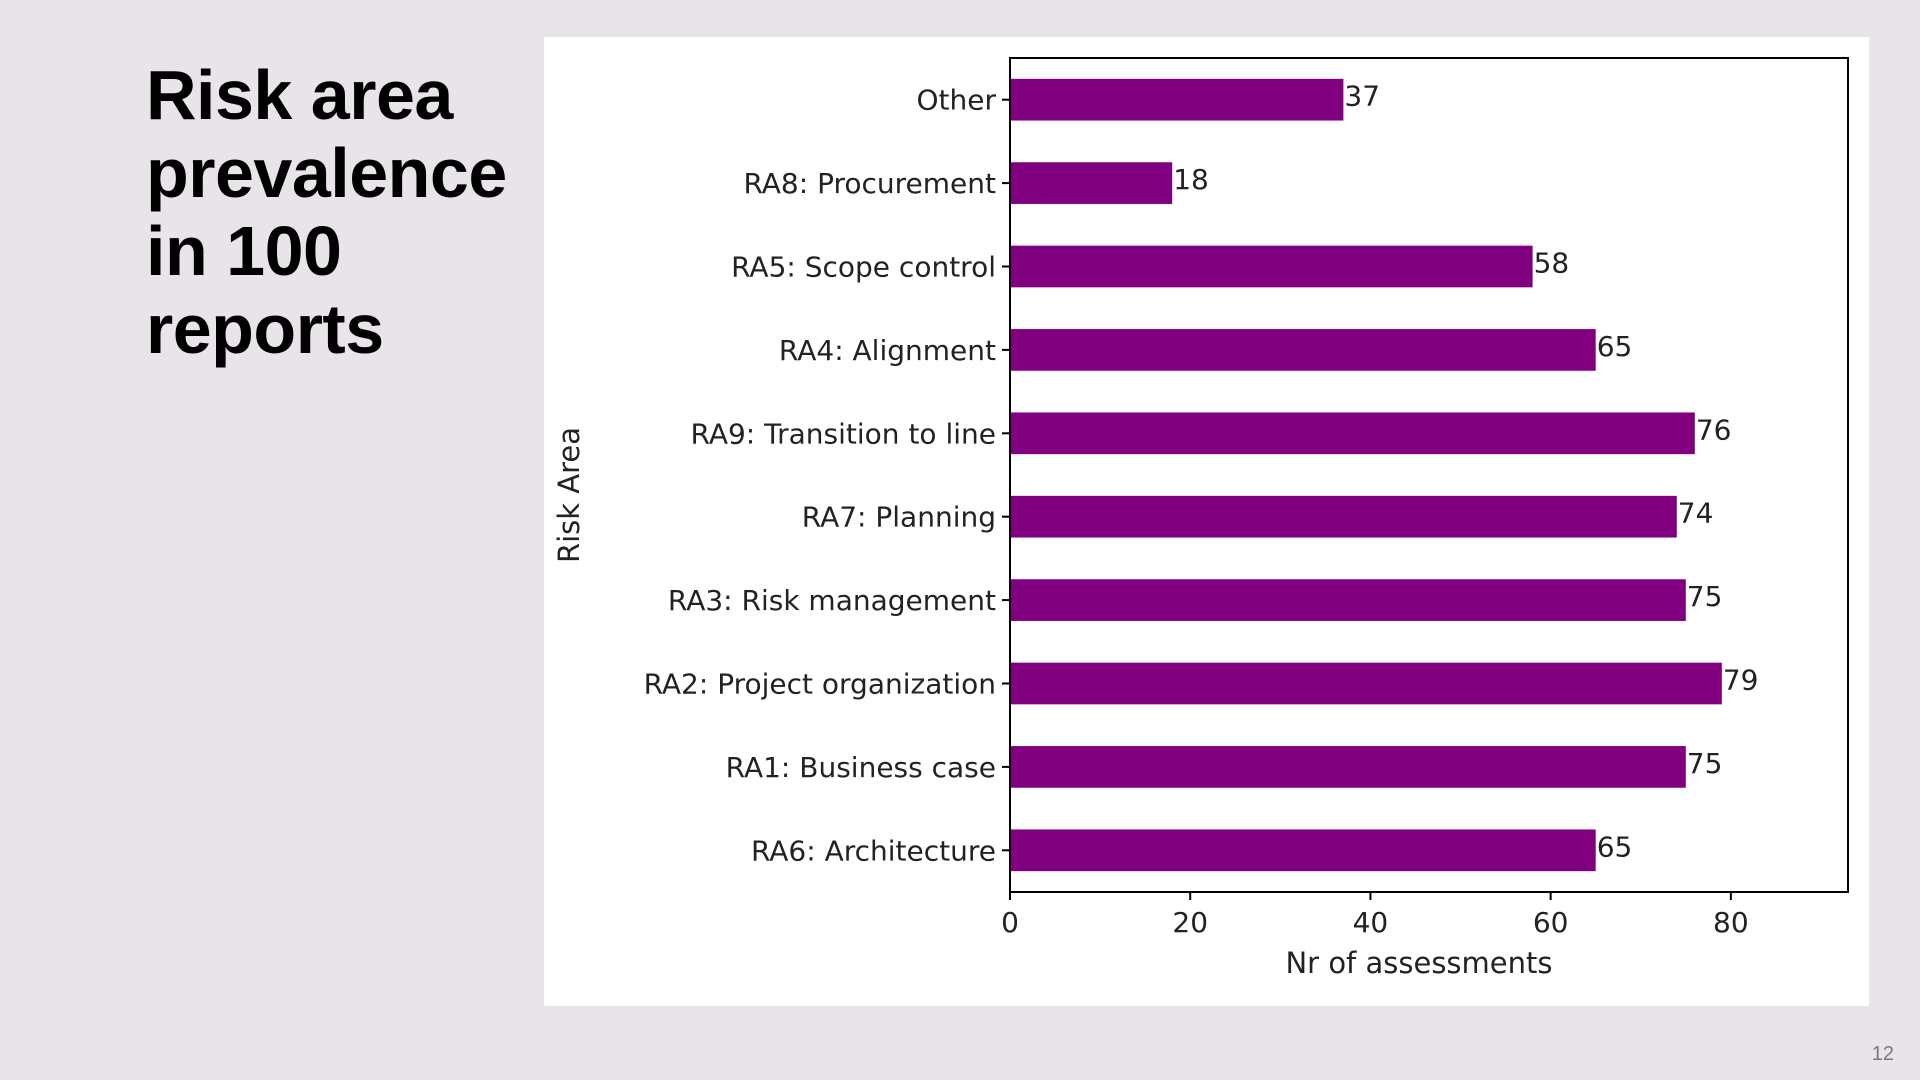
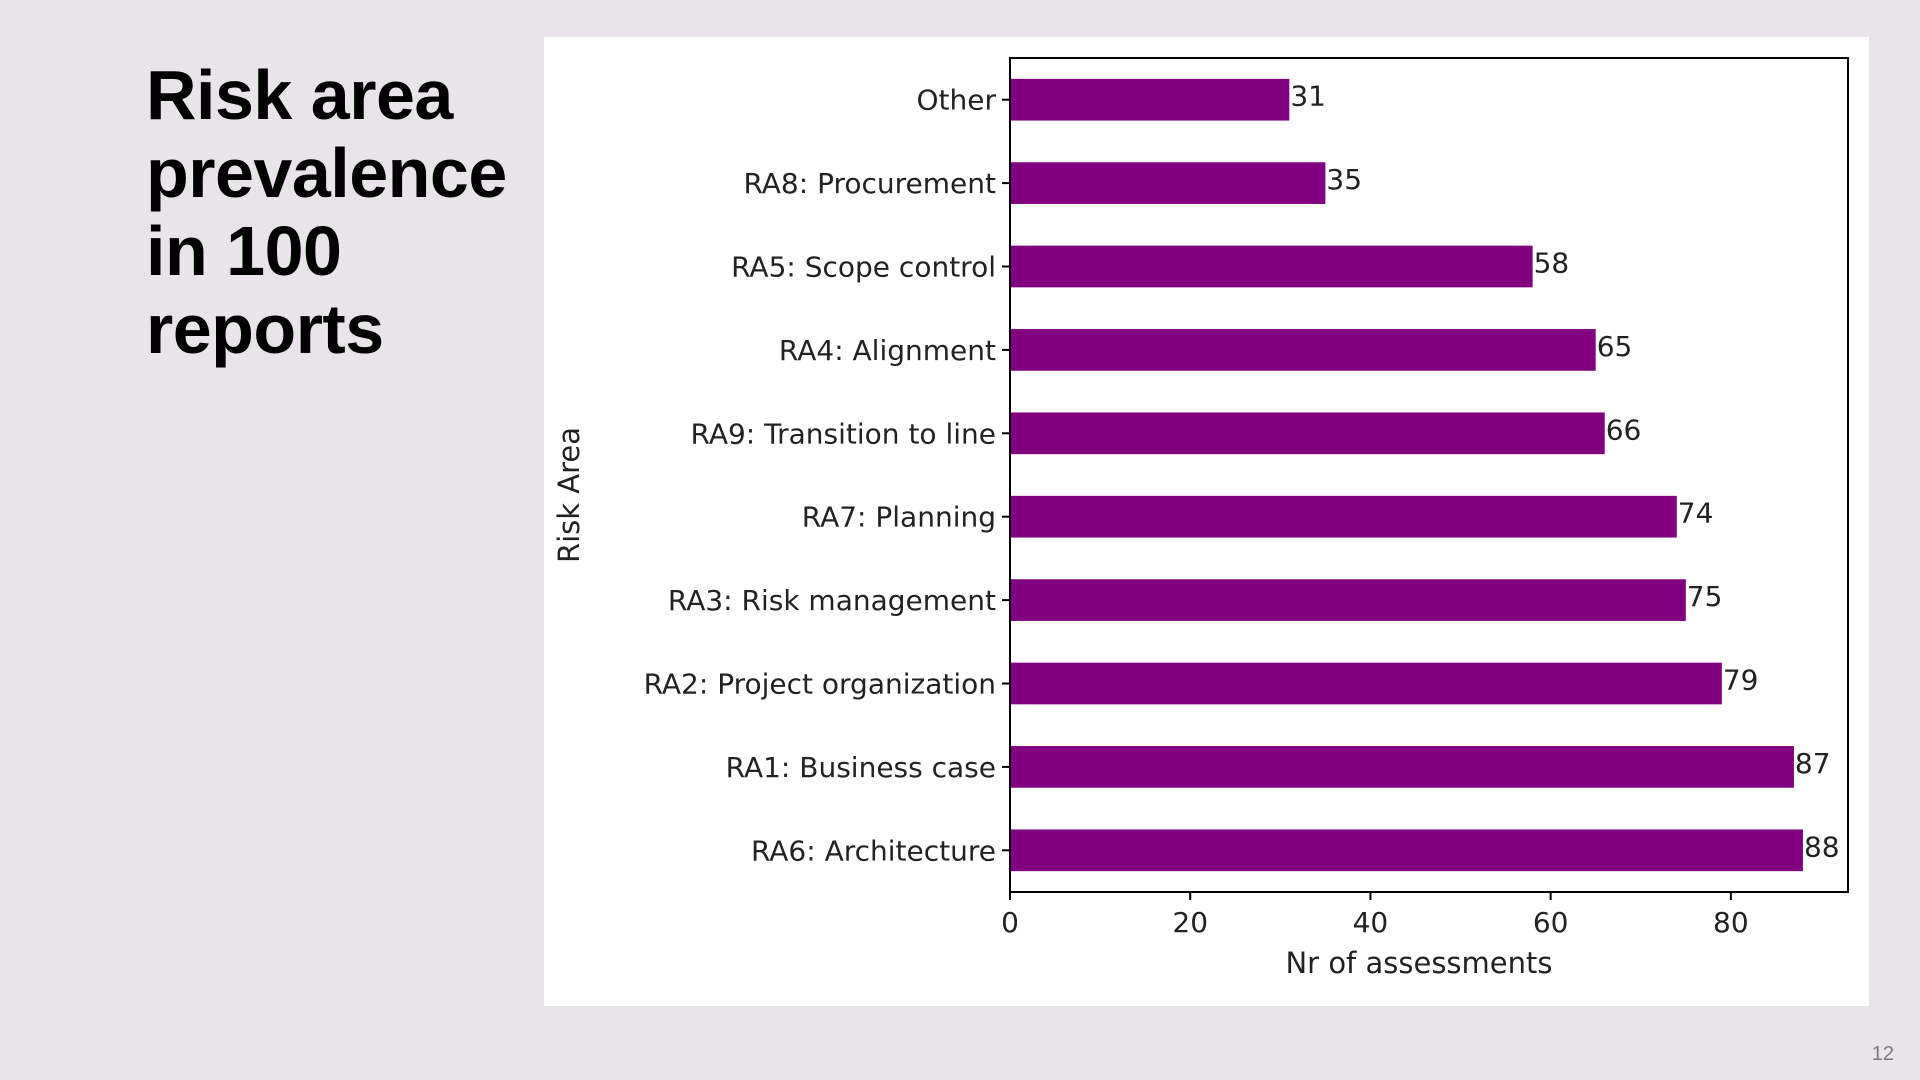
Other: 37 -> 31
RA8: Procurement: 18 -> 35
RA9: Transition to line: 76 -> 66
RA1: Business case: 75 -> 87
RA6: Architecture: 65 -> 88
